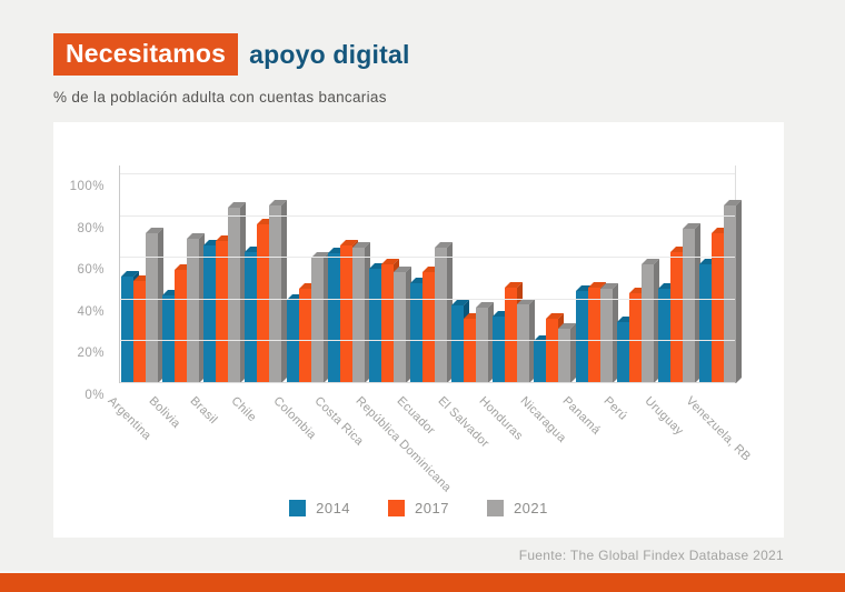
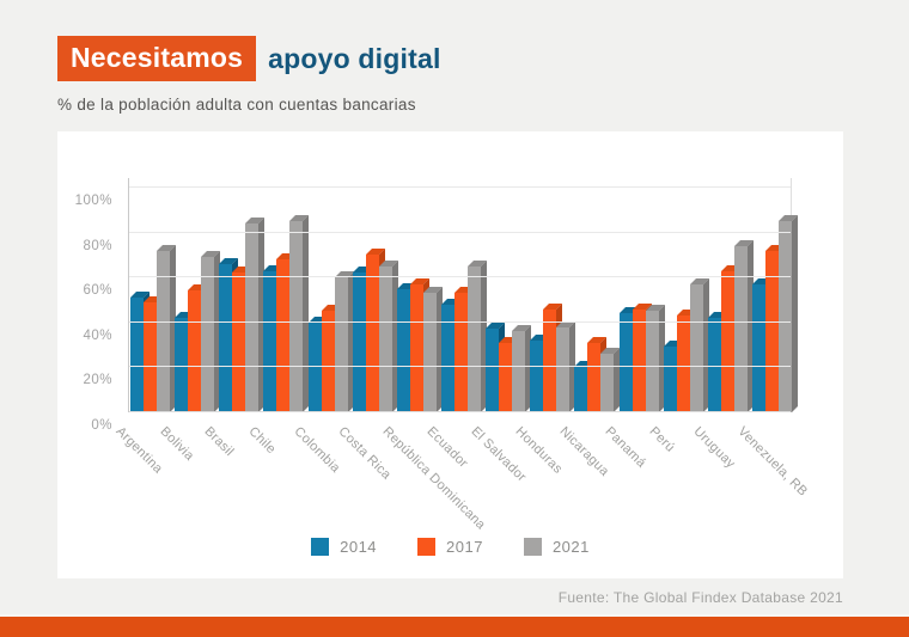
2017/Brasil: 68% -> 62%
2017/Chile: 76% -> 68%
2017/Costa Rica: 66% -> 70%
2014/Uruguay: 45% -> 42%
